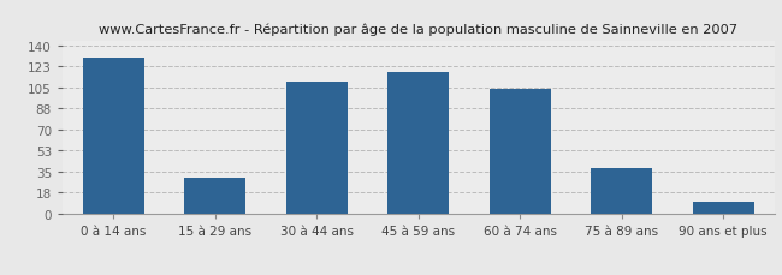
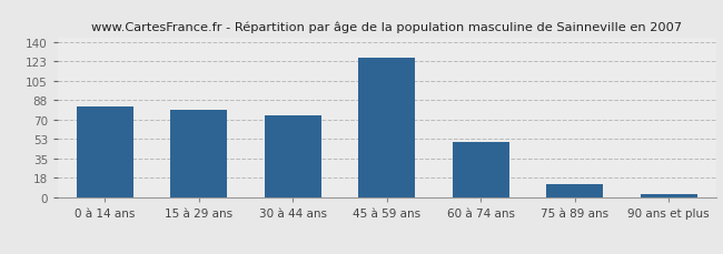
0 à 14 ans: 130 -> 82
15 à 29 ans: 30 -> 79
30 à 44 ans: 110 -> 74
45 à 59 ans: 118 -> 126
60 à 74 ans: 104 -> 50
75 à 89 ans: 38 -> 12
90 ans et plus: 10 -> 3
